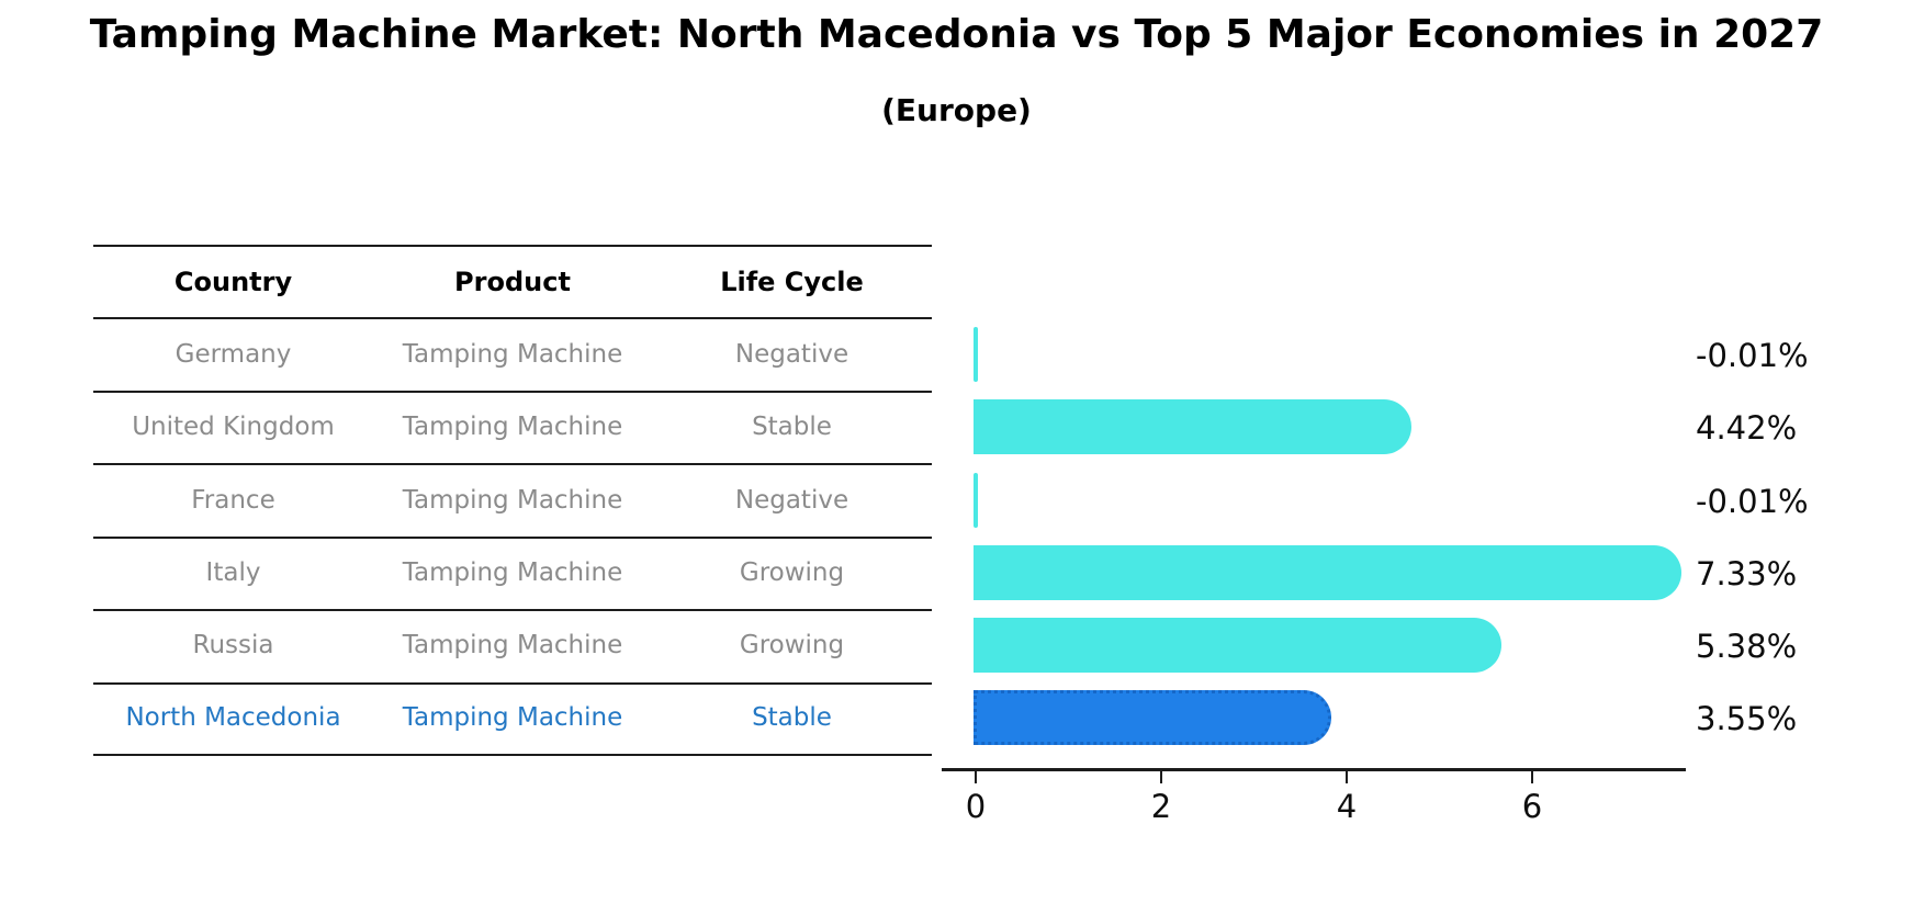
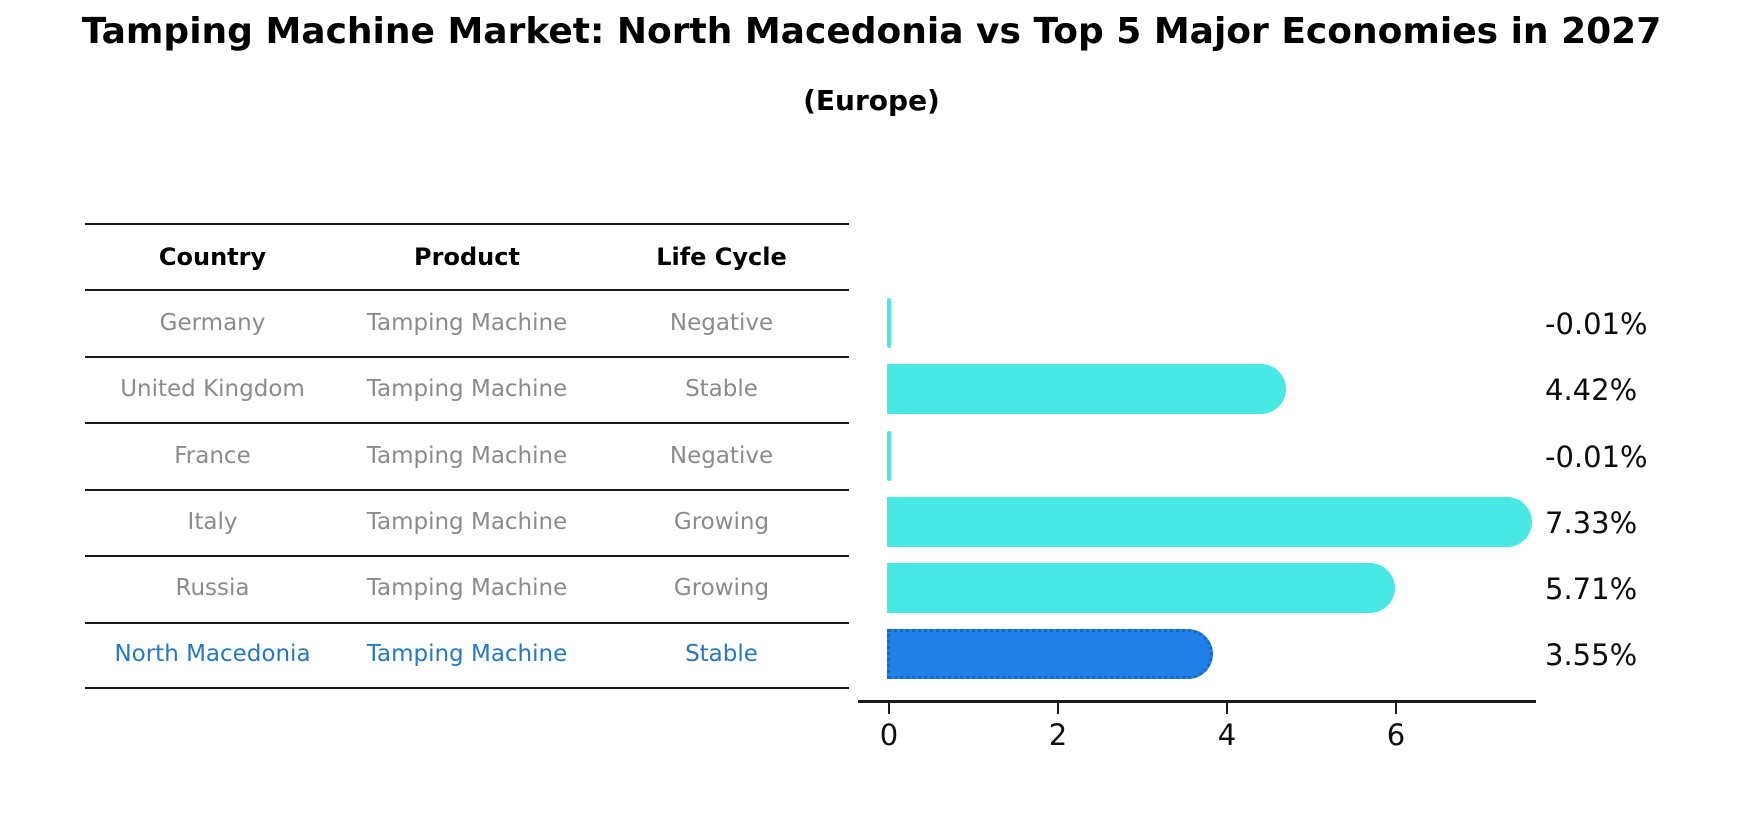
Russia: 5.38% -> 5.71%
